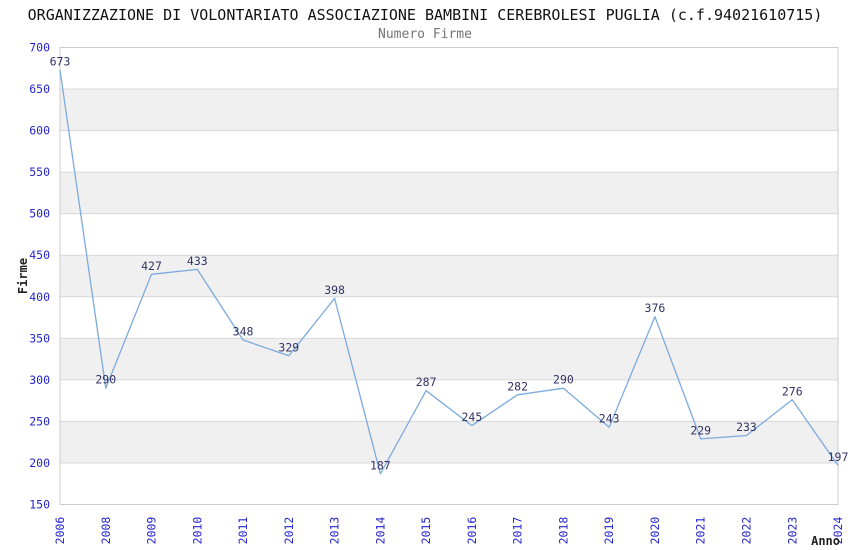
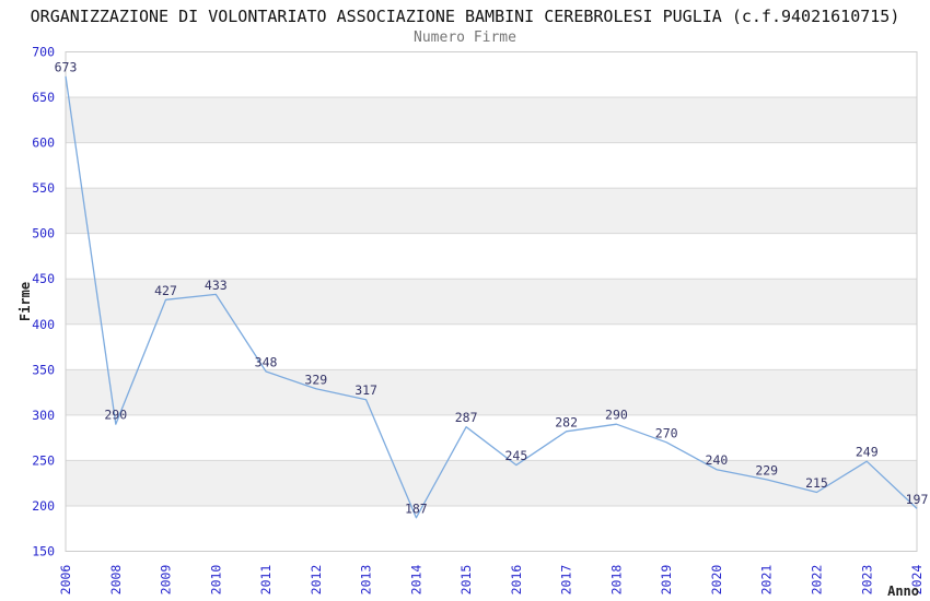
2013: 398 -> 317
2019: 243 -> 270
2020: 376 -> 240
2022: 233 -> 215
2023: 276 -> 249
